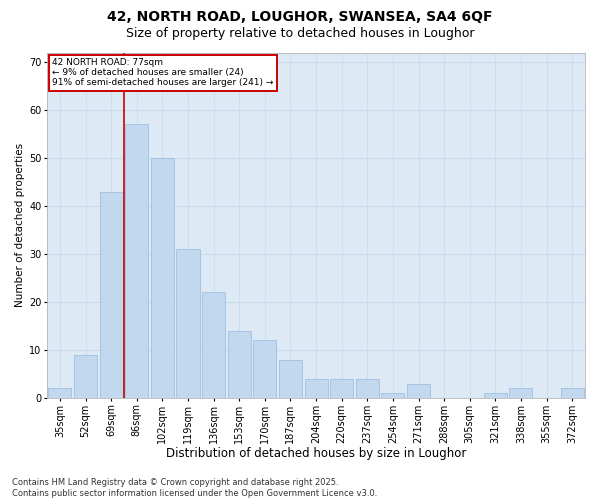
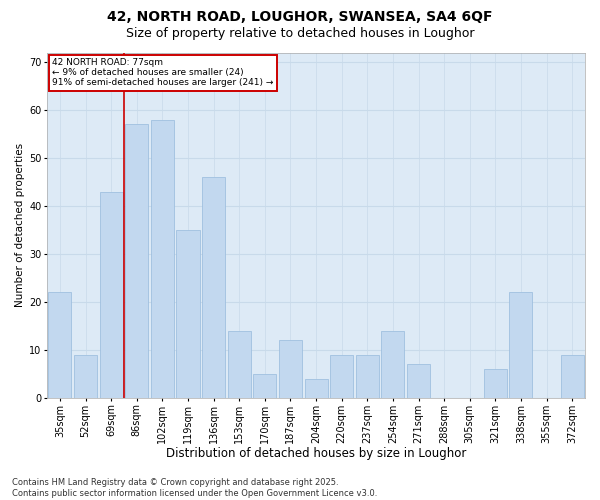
35sqm: 2 -> 22
102sqm: 50 -> 58
119sqm: 31 -> 35
136sqm: 22 -> 46
170sqm: 12 -> 5
187sqm: 8 -> 12
220sqm: 4 -> 9
237sqm: 4 -> 9
254sqm: 1 -> 14
271sqm: 3 -> 7
321sqm: 1 -> 6
338sqm: 2 -> 22
372sqm: 2 -> 9
